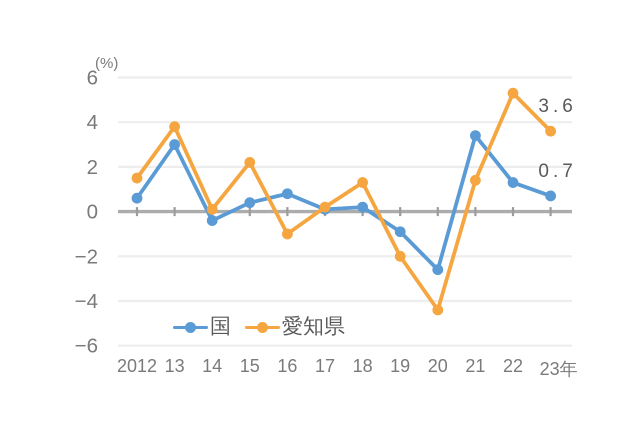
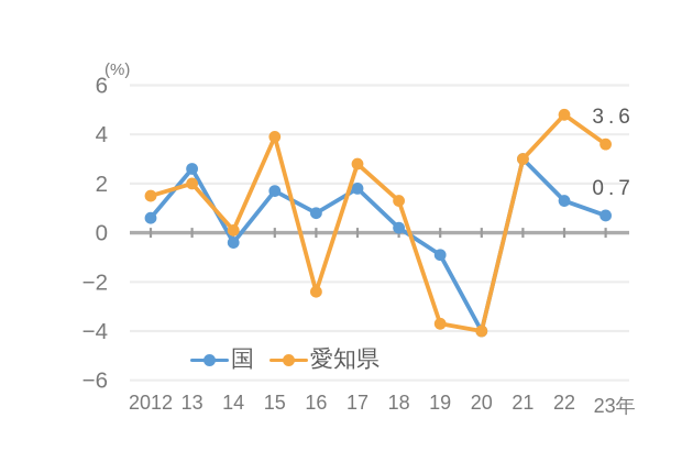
国/13: 3.0 -> 2.6
愛知県/13: 3.8 -> 2.0
国/15: 0.4 -> 1.7
愛知県/15: 2.2 -> 3.9
愛知県/16: -1.0 -> -2.4
国/17: 0.1 -> 1.8
愛知県/17: 0.2 -> 2.8
愛知県/19: -2.0 -> -3.7
国/20: -2.6 -> -4.0
愛知県/20: -4.4 -> -4.0
国/21: 3.4 -> 3.0
愛知県/21: 1.4 -> 3.0
愛知県/22: 5.3 -> 4.8
